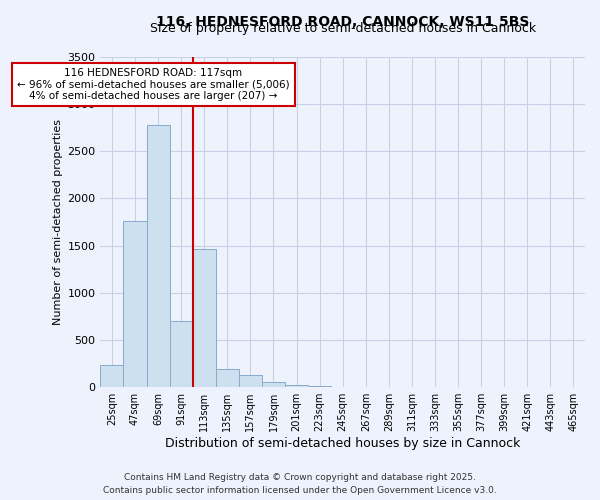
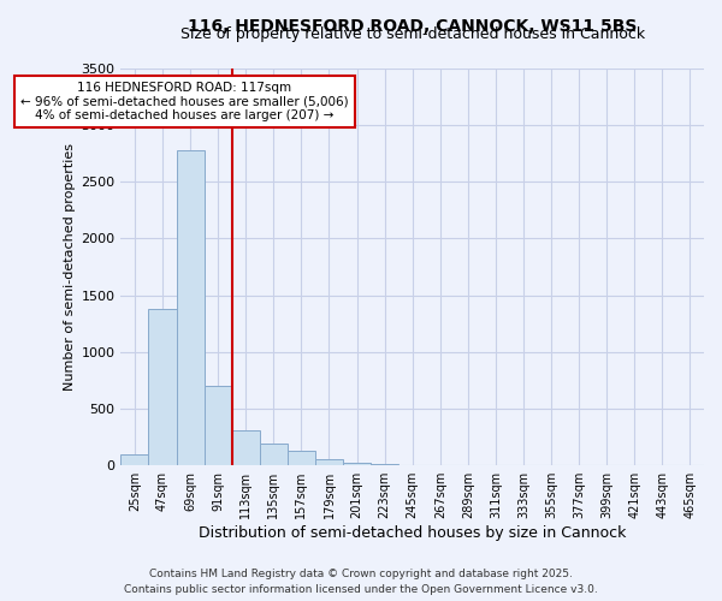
25sqm: 240 -> 100
47sqm: 1760 -> 1380
113sqm: 1460 -> 310
